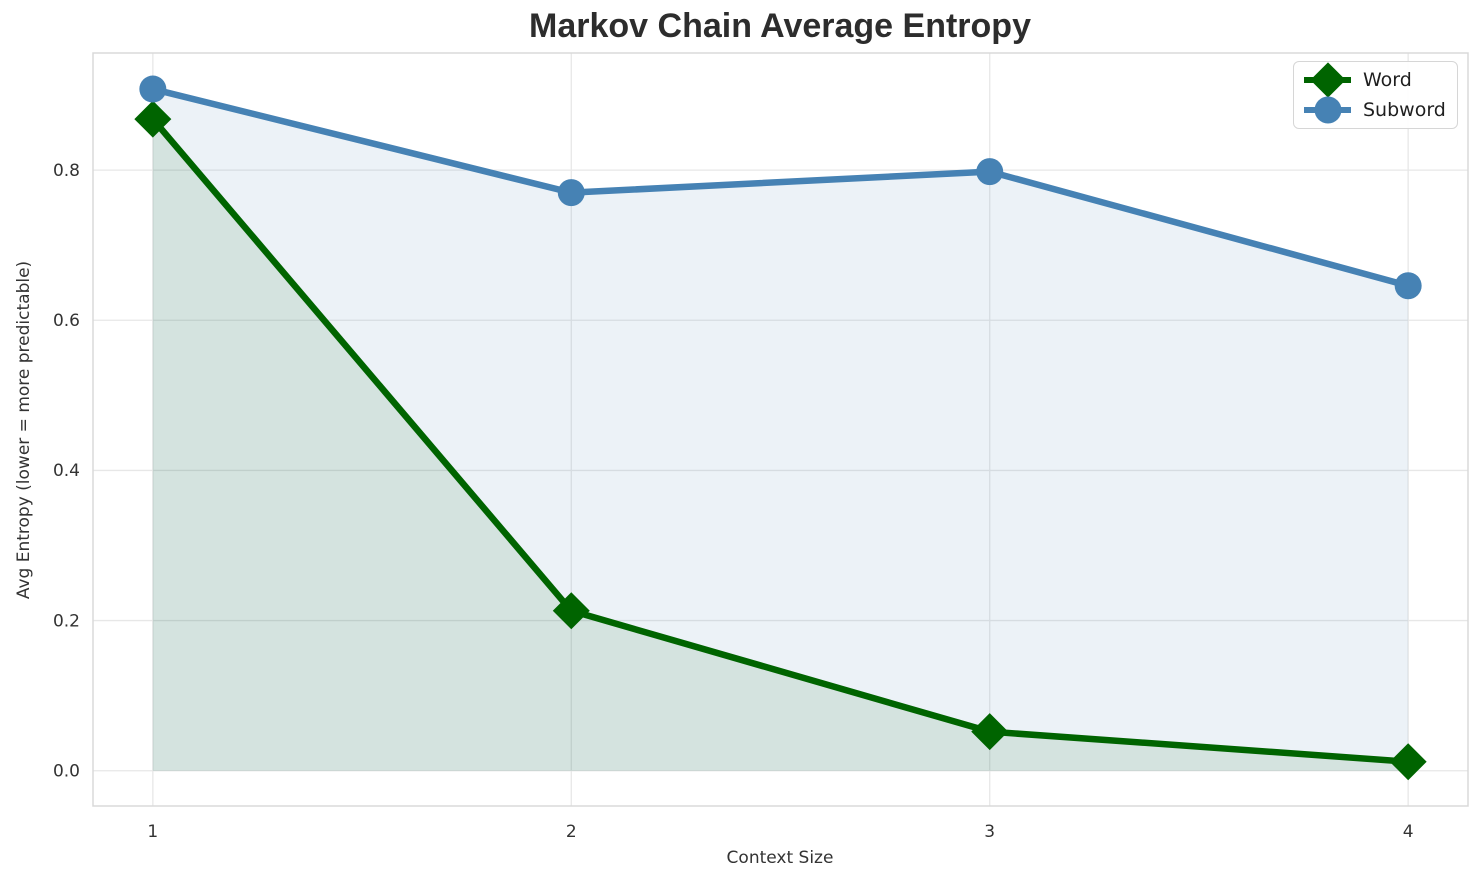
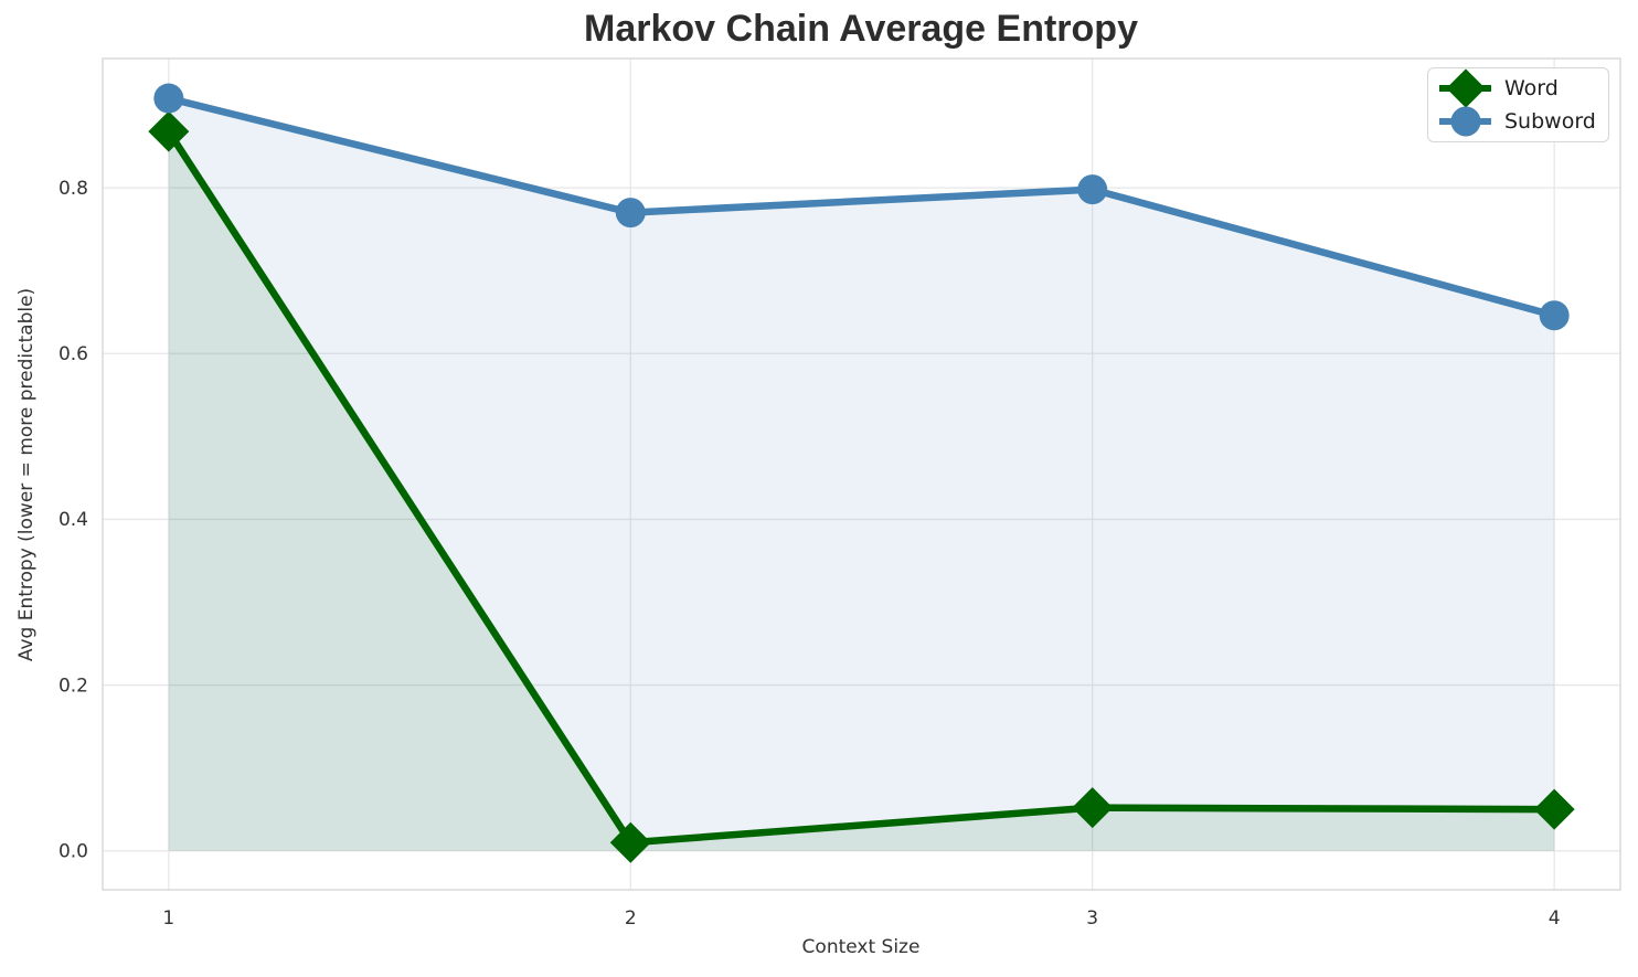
Word/2: 0.21 -> 0.01
Word/4: 0.01 -> 0.05
